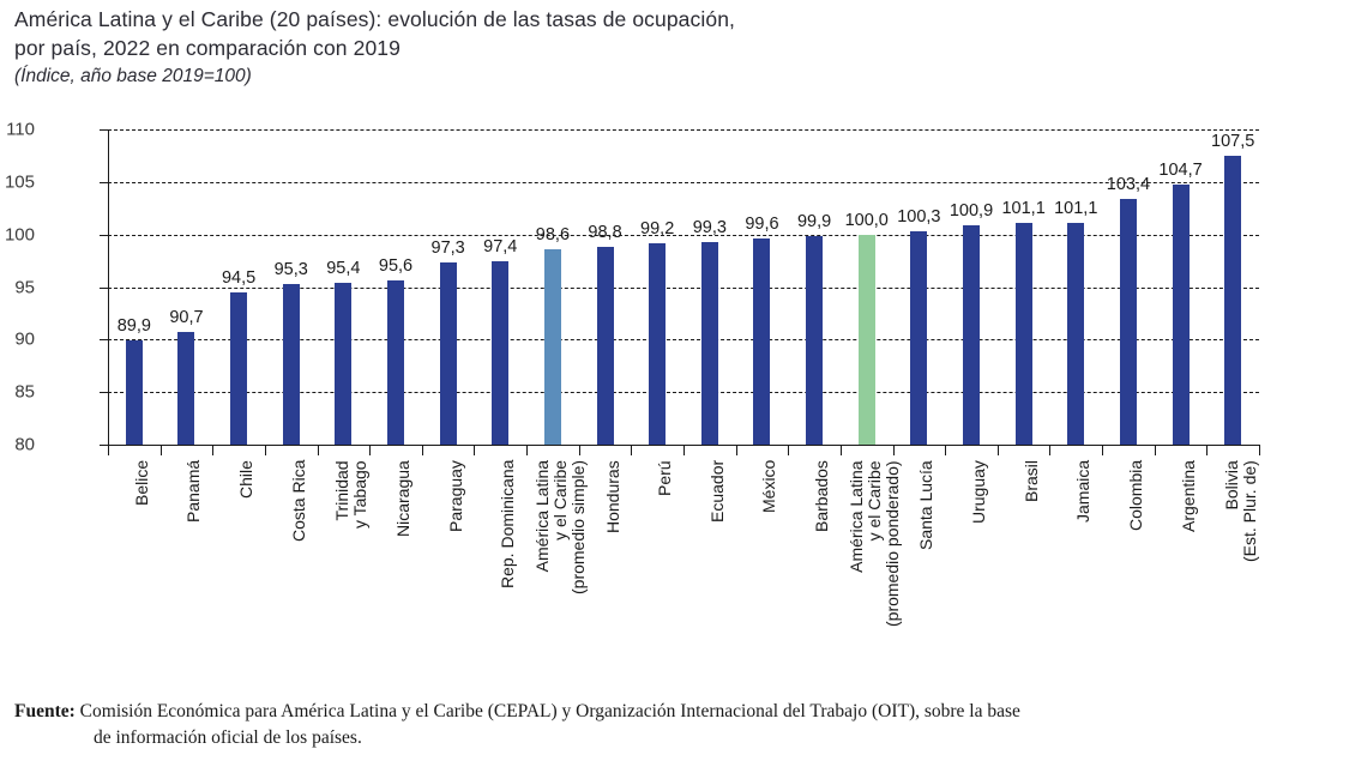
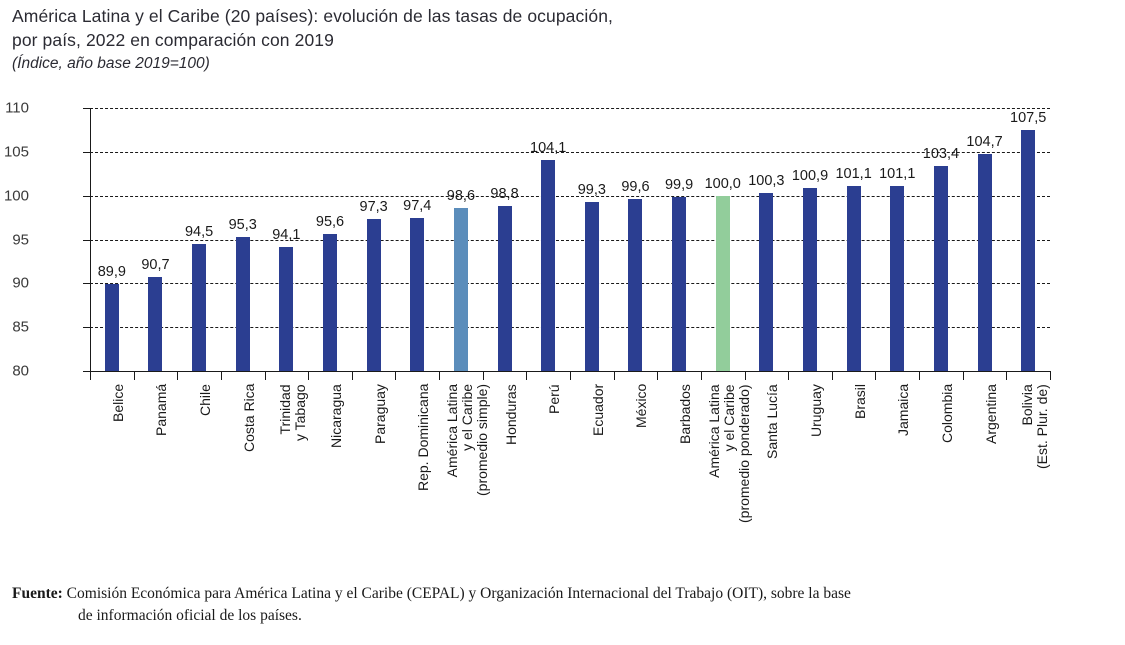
Trinidad y Tabago: 95,4 -> 94,1
Perú: 99,2 -> 104,1
